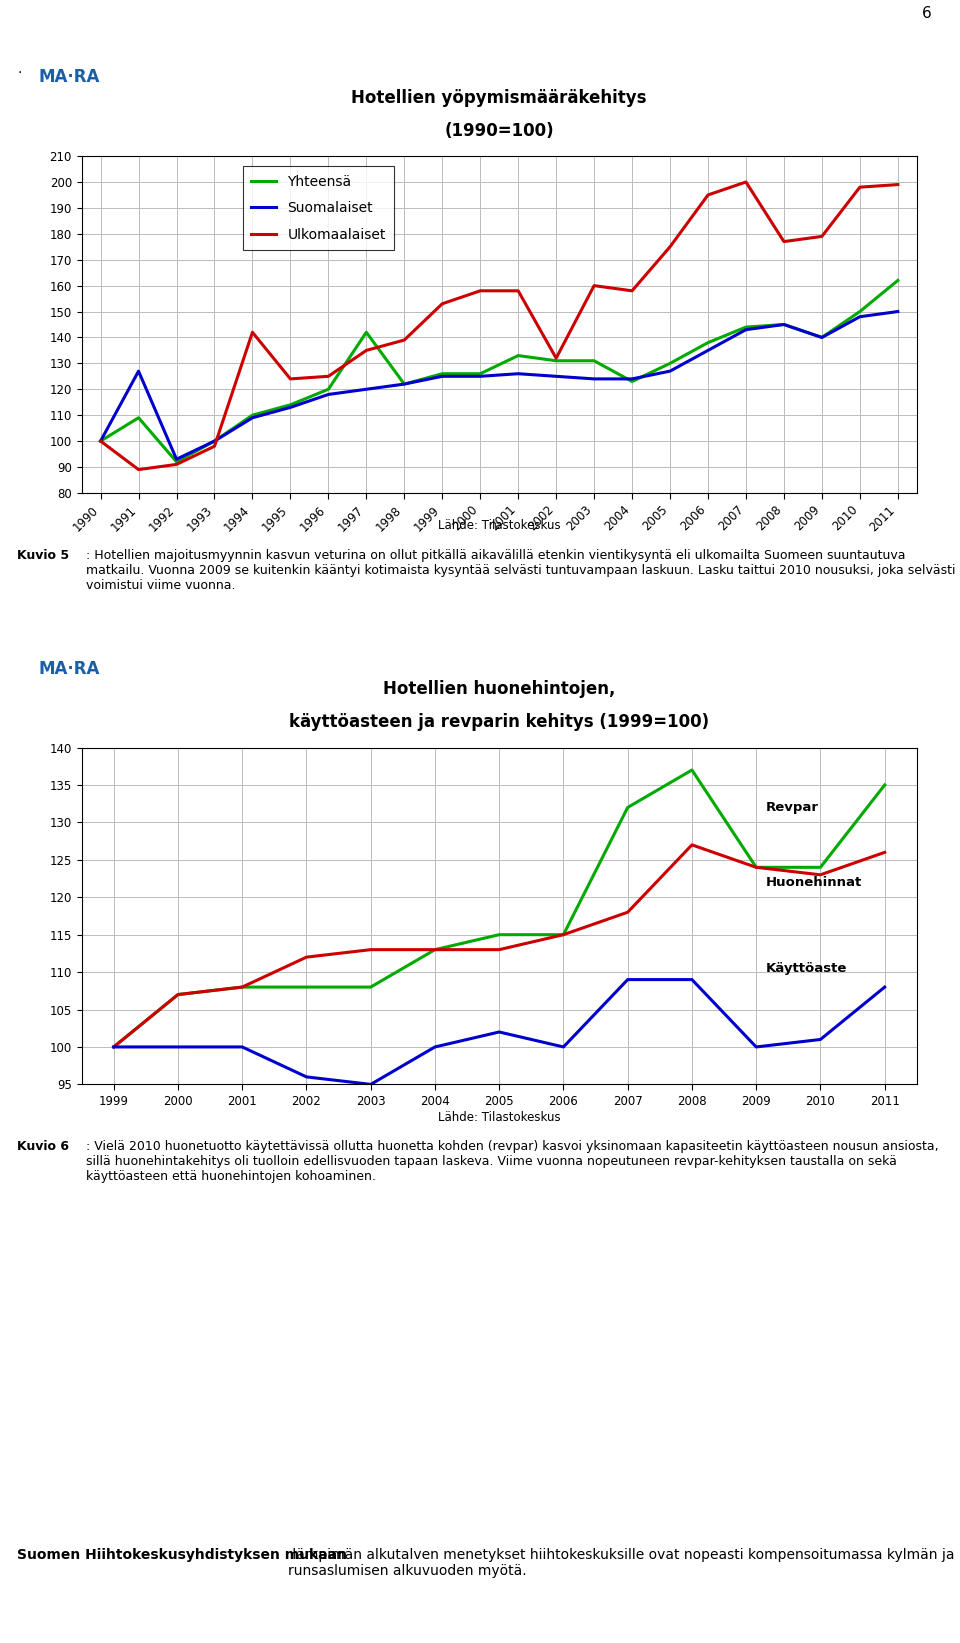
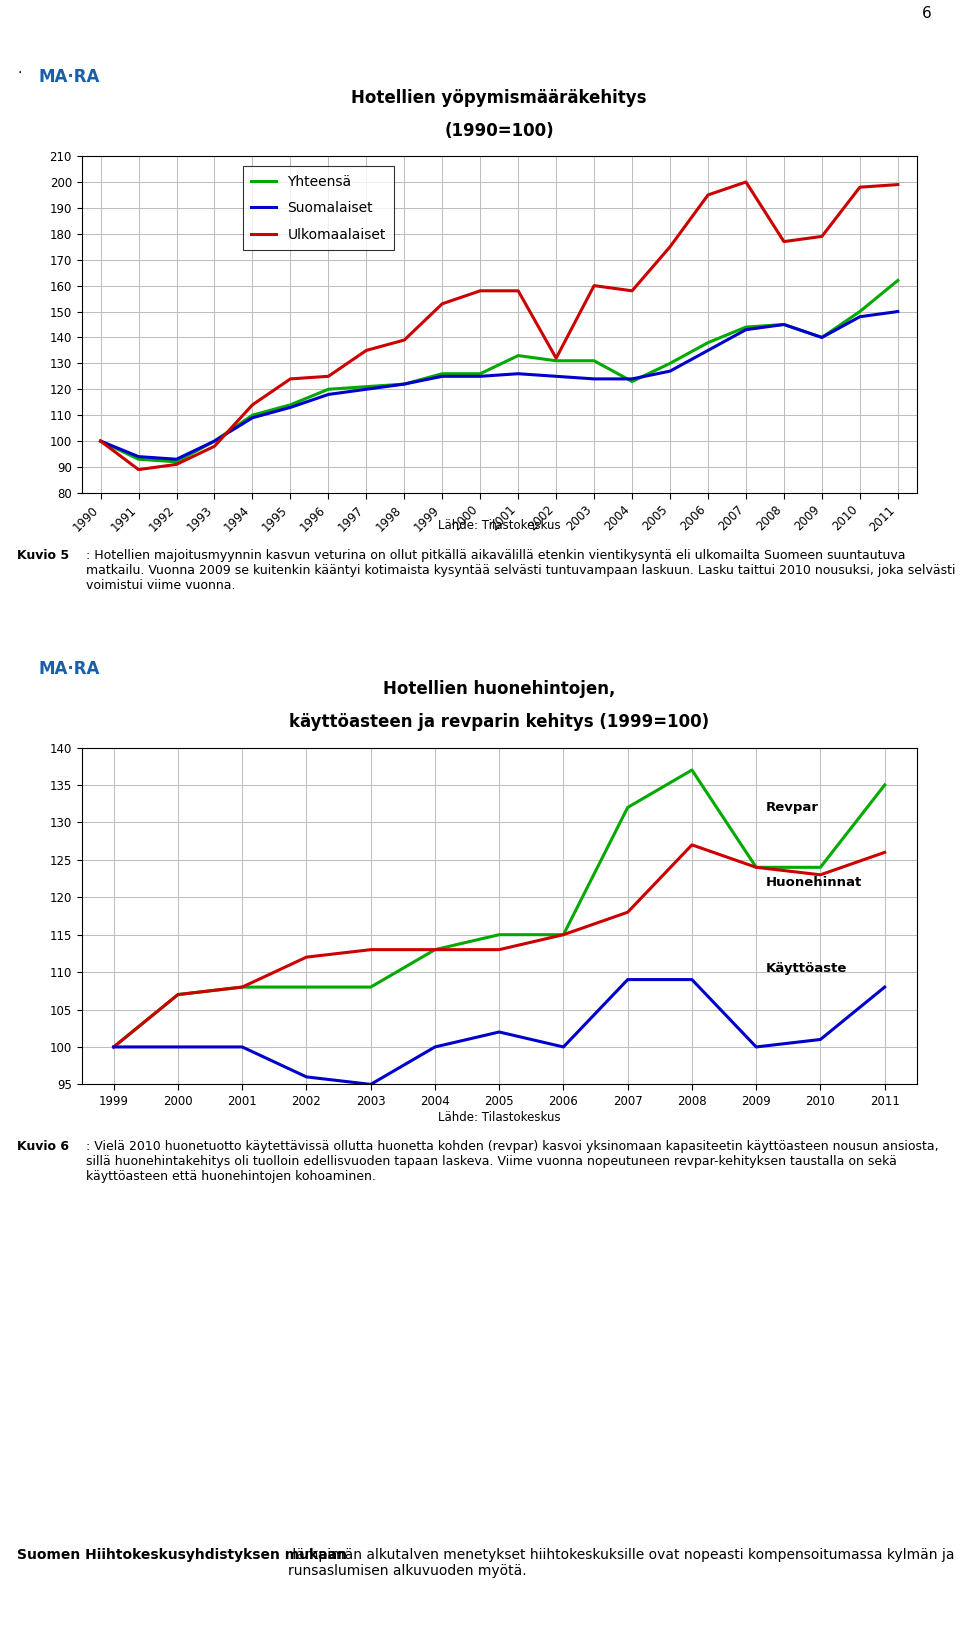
Yhteensä/1991: 109 -> 93
Suomalaiset/1991: 127 -> 94
Ulkomaalaiset/1994: 142 -> 114
Yhteensä/1997: 142 -> 121
